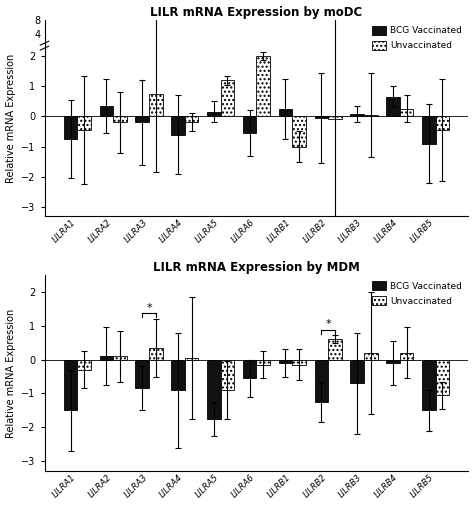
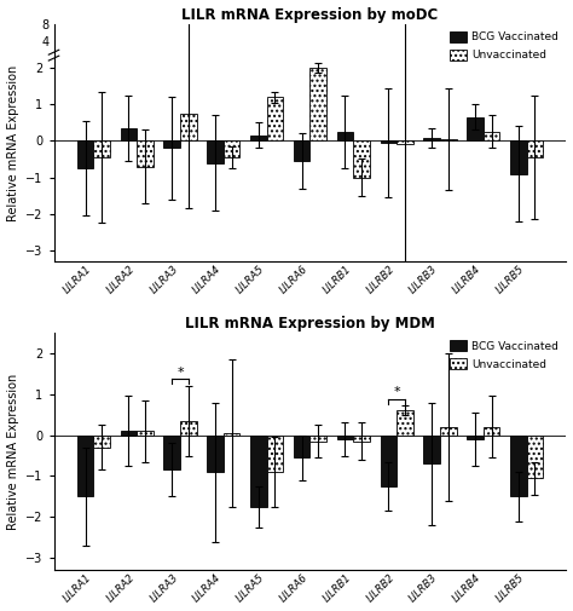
LILR mRNA Expression by moDC/Unvaccinated/LILRA2: -0.20 -> -0.70
LILR mRNA Expression by moDC/Unvaccinated/LILRA4: -0.20 -> -0.45
